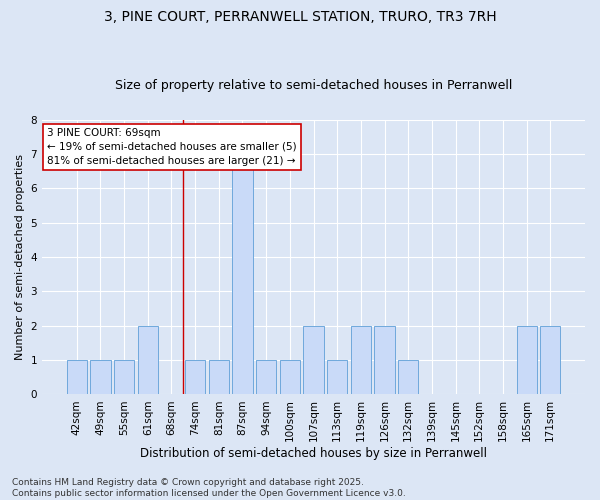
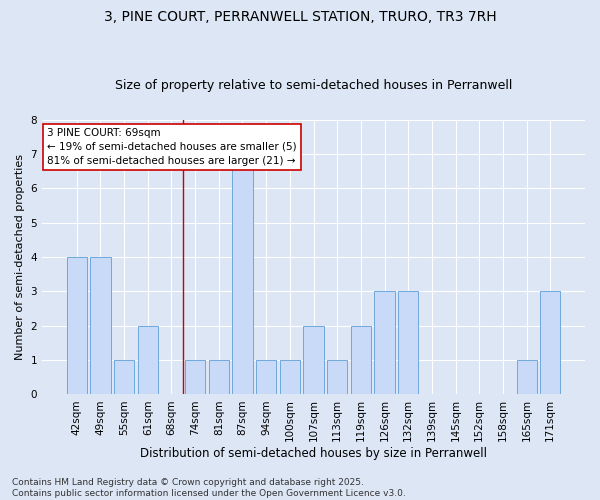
42sqm: 1 -> 4
49sqm: 1 -> 4
126sqm: 2 -> 3
132sqm: 1 -> 3
165sqm: 2 -> 1
171sqm: 2 -> 3
